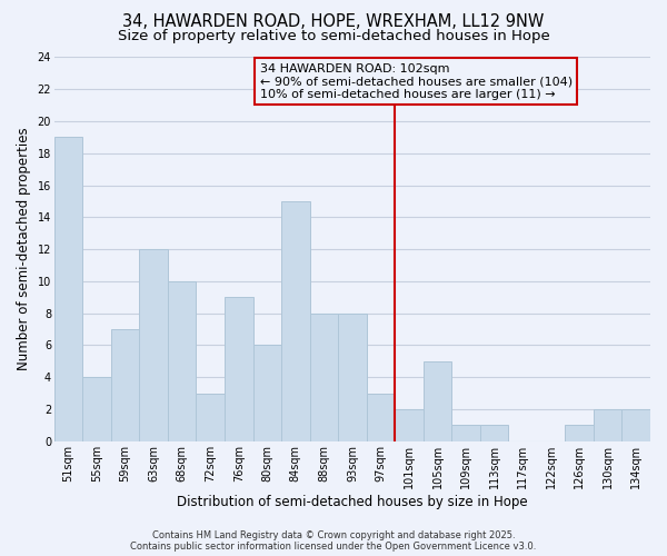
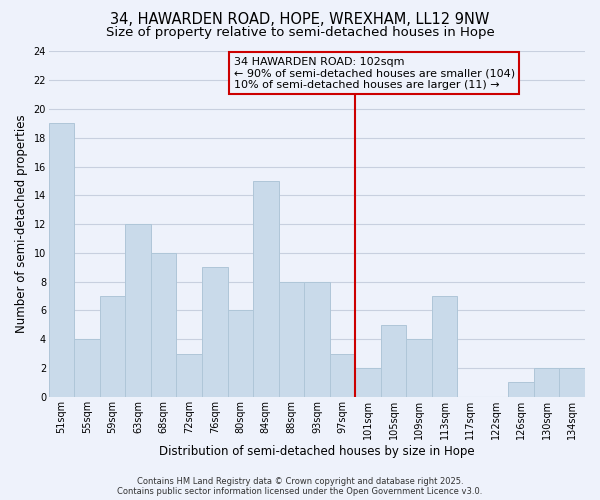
109sqm: 1 -> 4
113sqm: 1 -> 7
